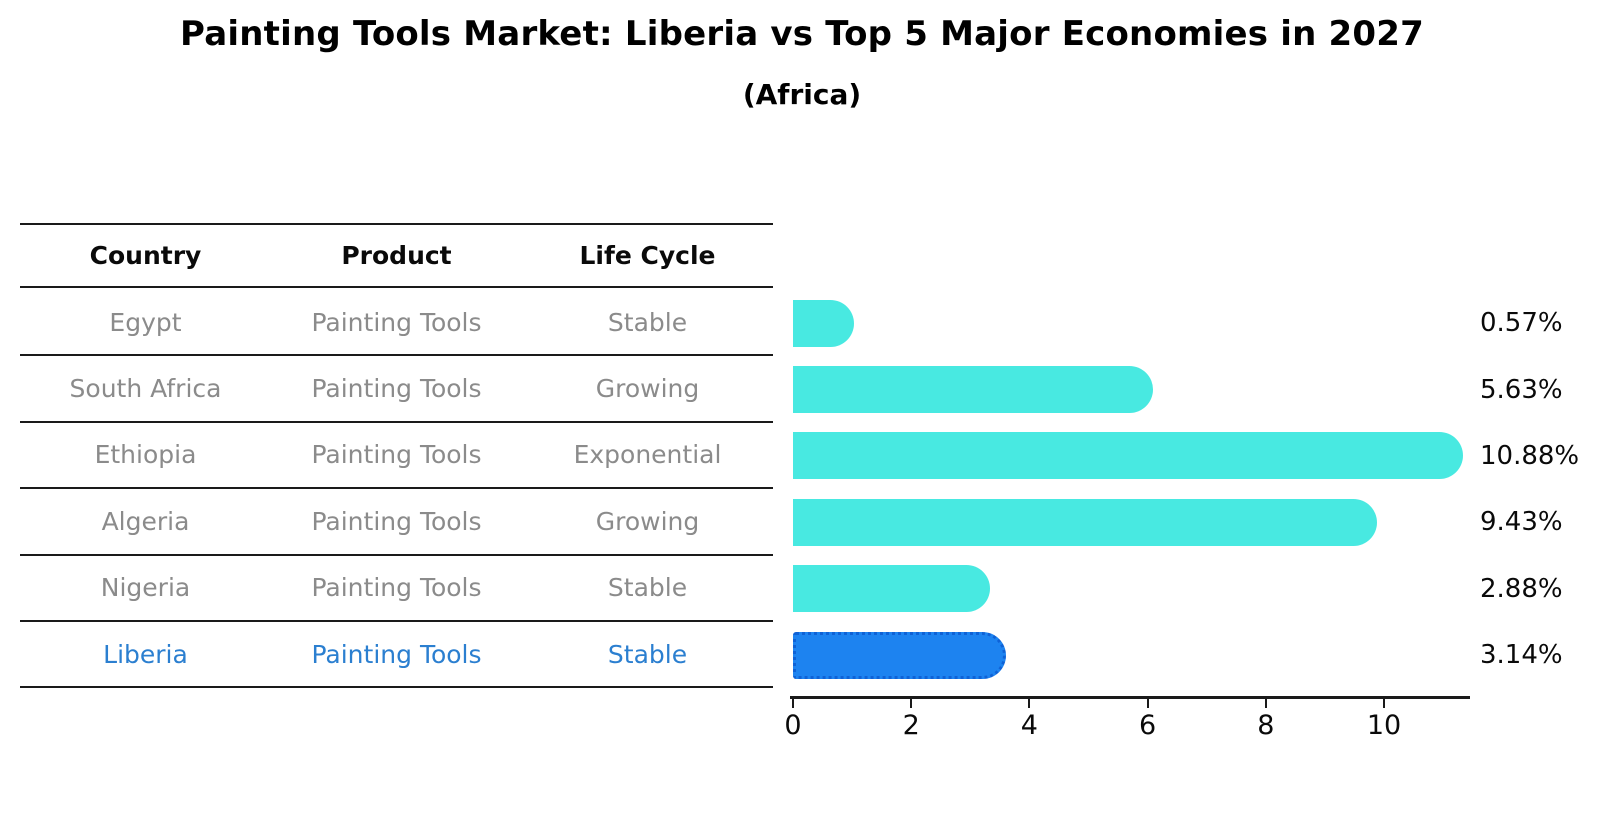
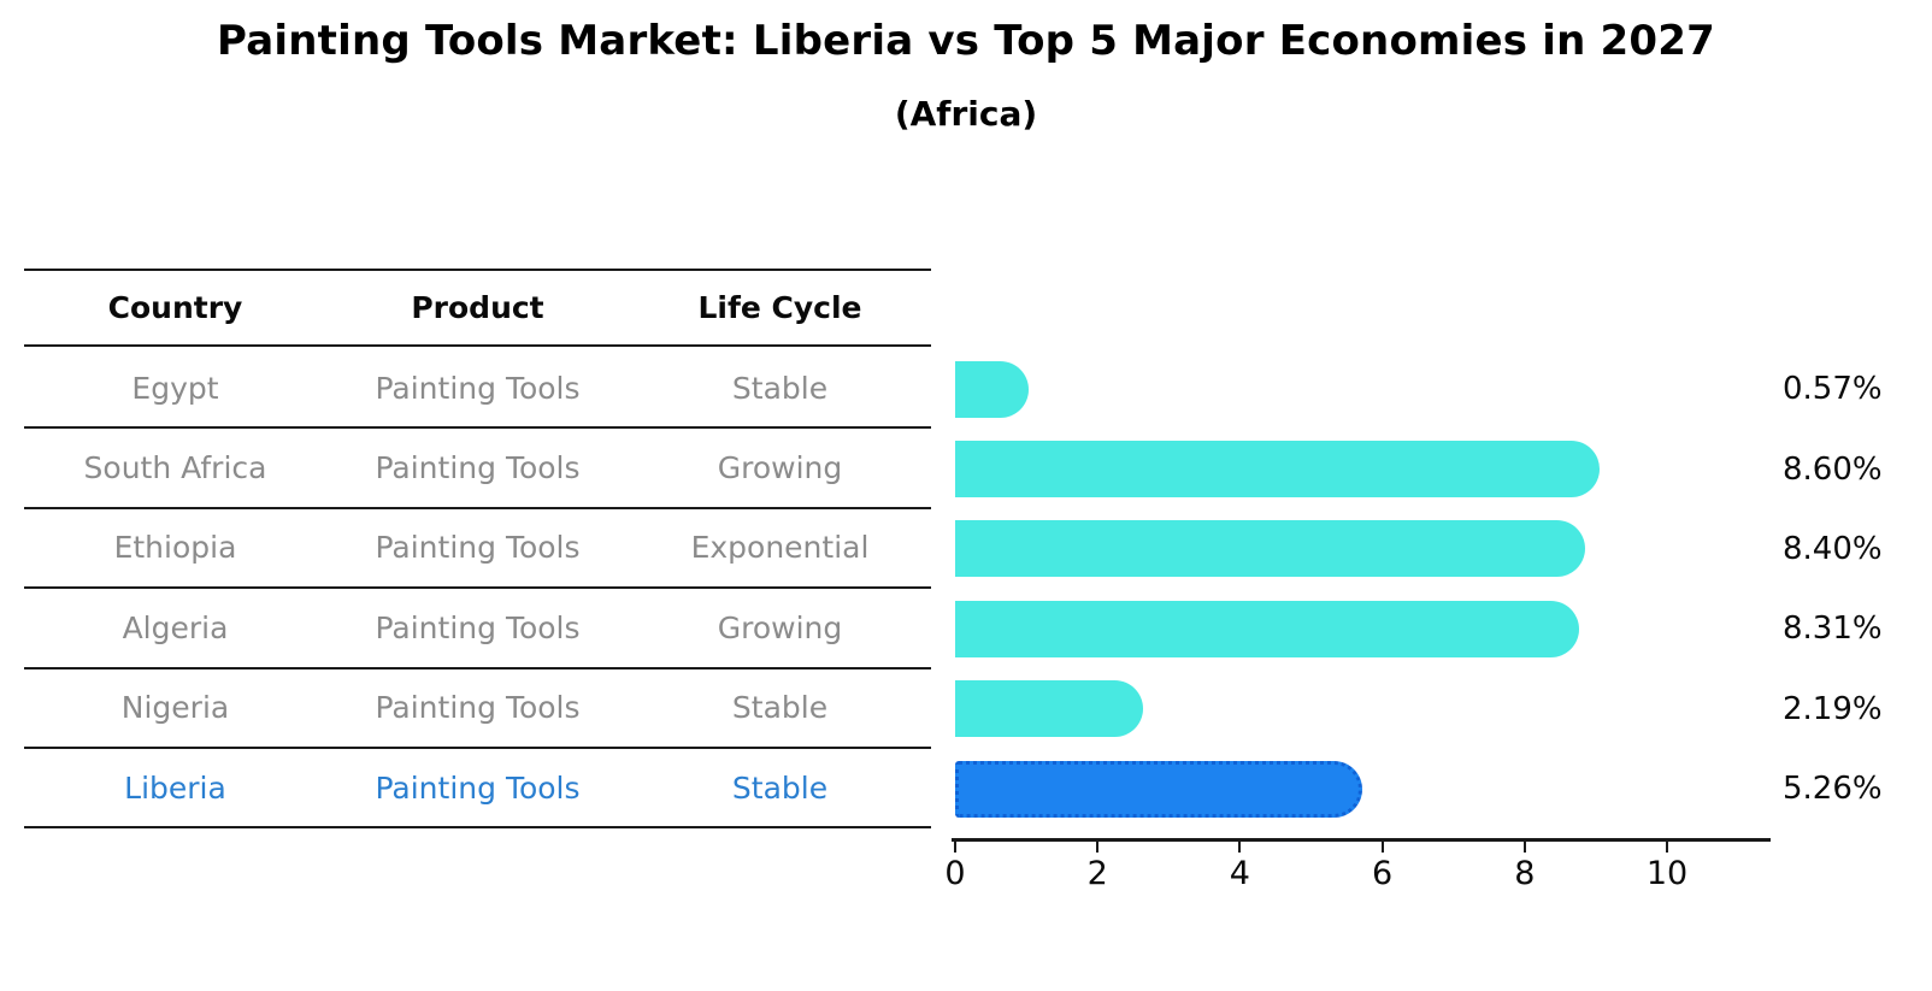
South Africa: 5.63% -> 8.60%
Ethiopia: 10.88% -> 8.40%
Algeria: 9.43% -> 8.31%
Nigeria: 2.88% -> 2.19%
Liberia: 3.14% -> 5.26%
